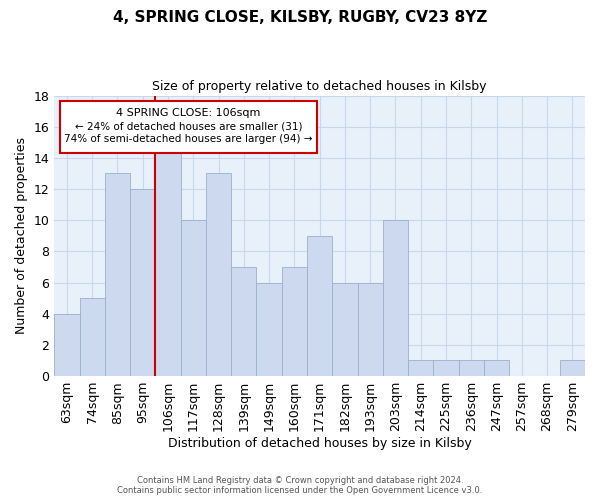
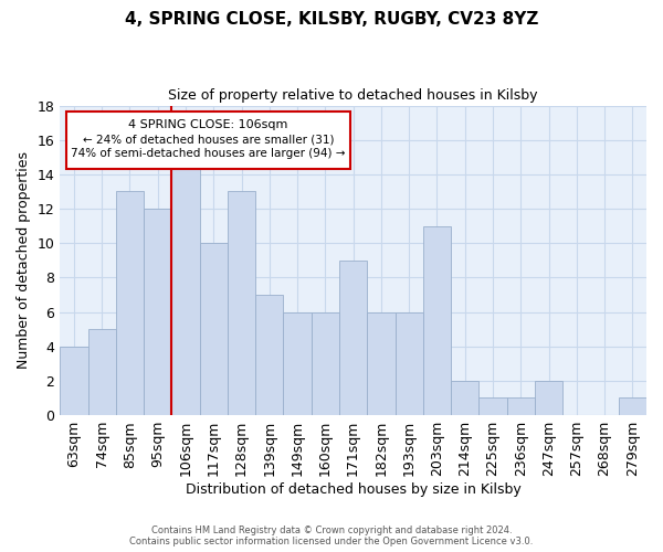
160sqm: 7 -> 6
203sqm: 10 -> 11
214sqm: 1 -> 2
247sqm: 1 -> 2
